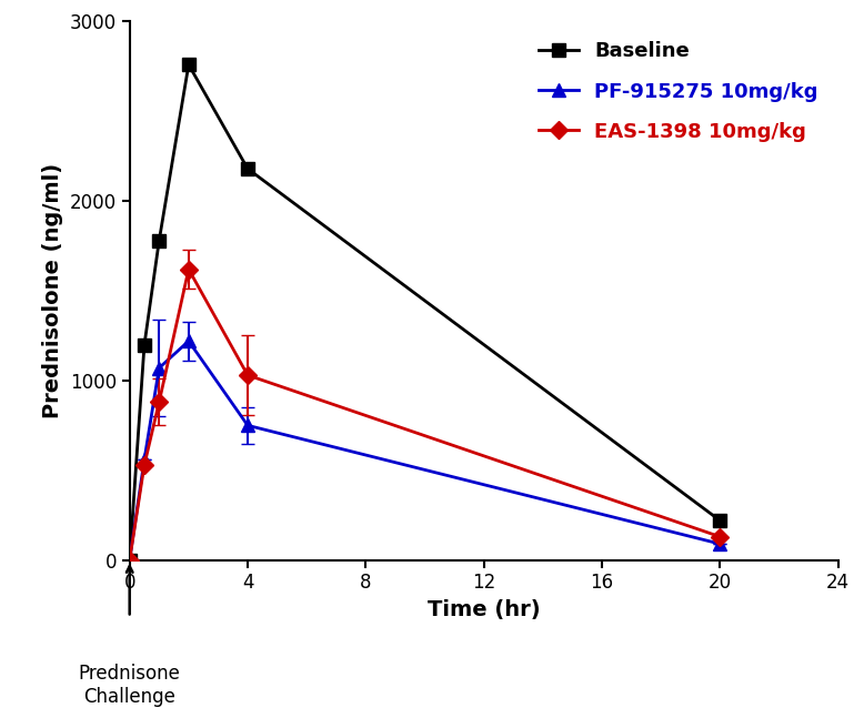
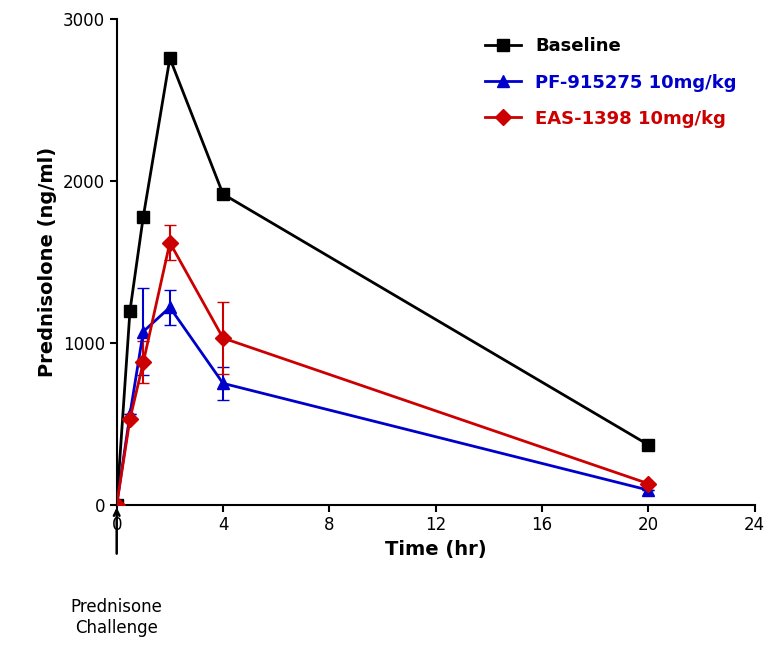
Baseline/4: 2180 -> 1920
Baseline/20: 220 -> 370
